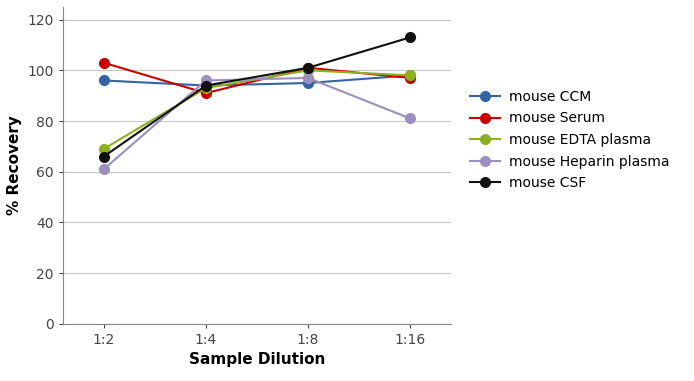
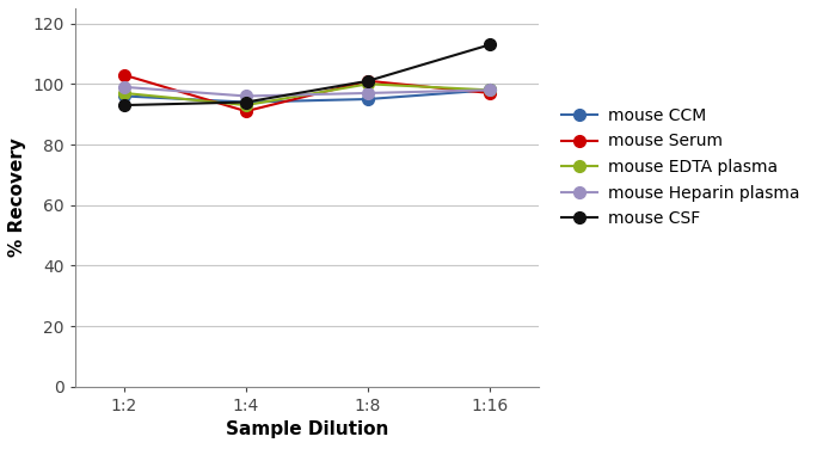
mouse EDTA plasma/1:2: 69 -> 97
mouse Heparin plasma/1:2: 61 -> 99
mouse CSF/1:2: 66 -> 93
mouse Heparin plasma/1:16: 81 -> 98
